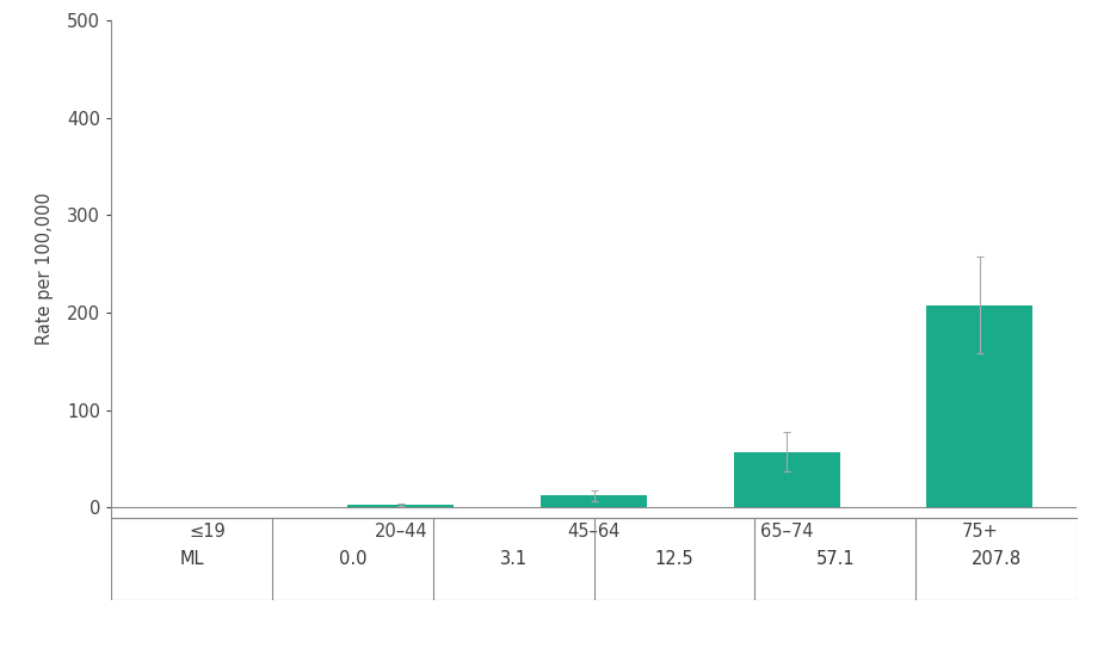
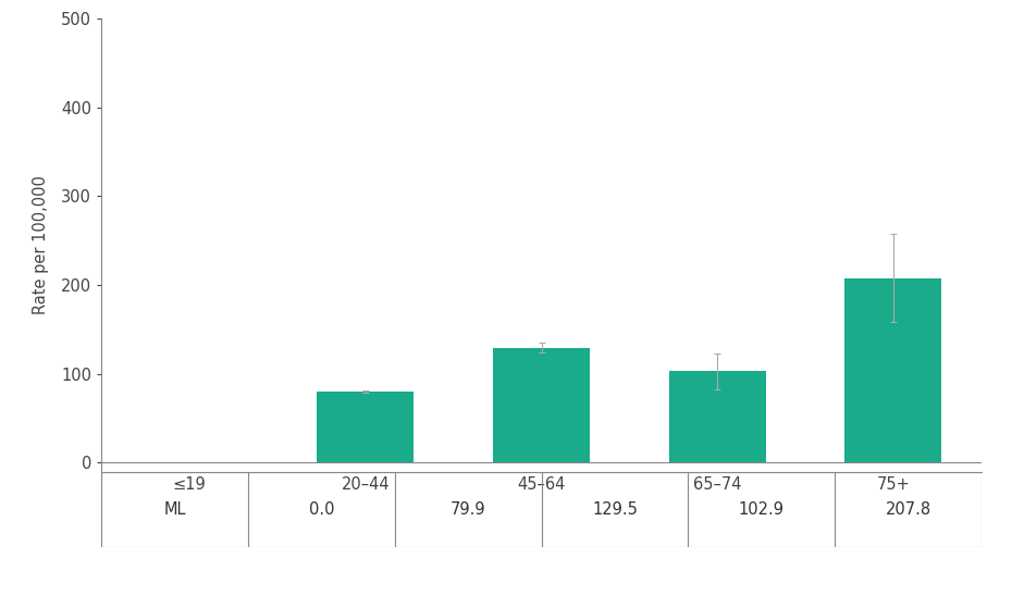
20–44: 3.1 -> 79.9
45–64: 12.5 -> 129.5
65–74: 57.1 -> 102.9
